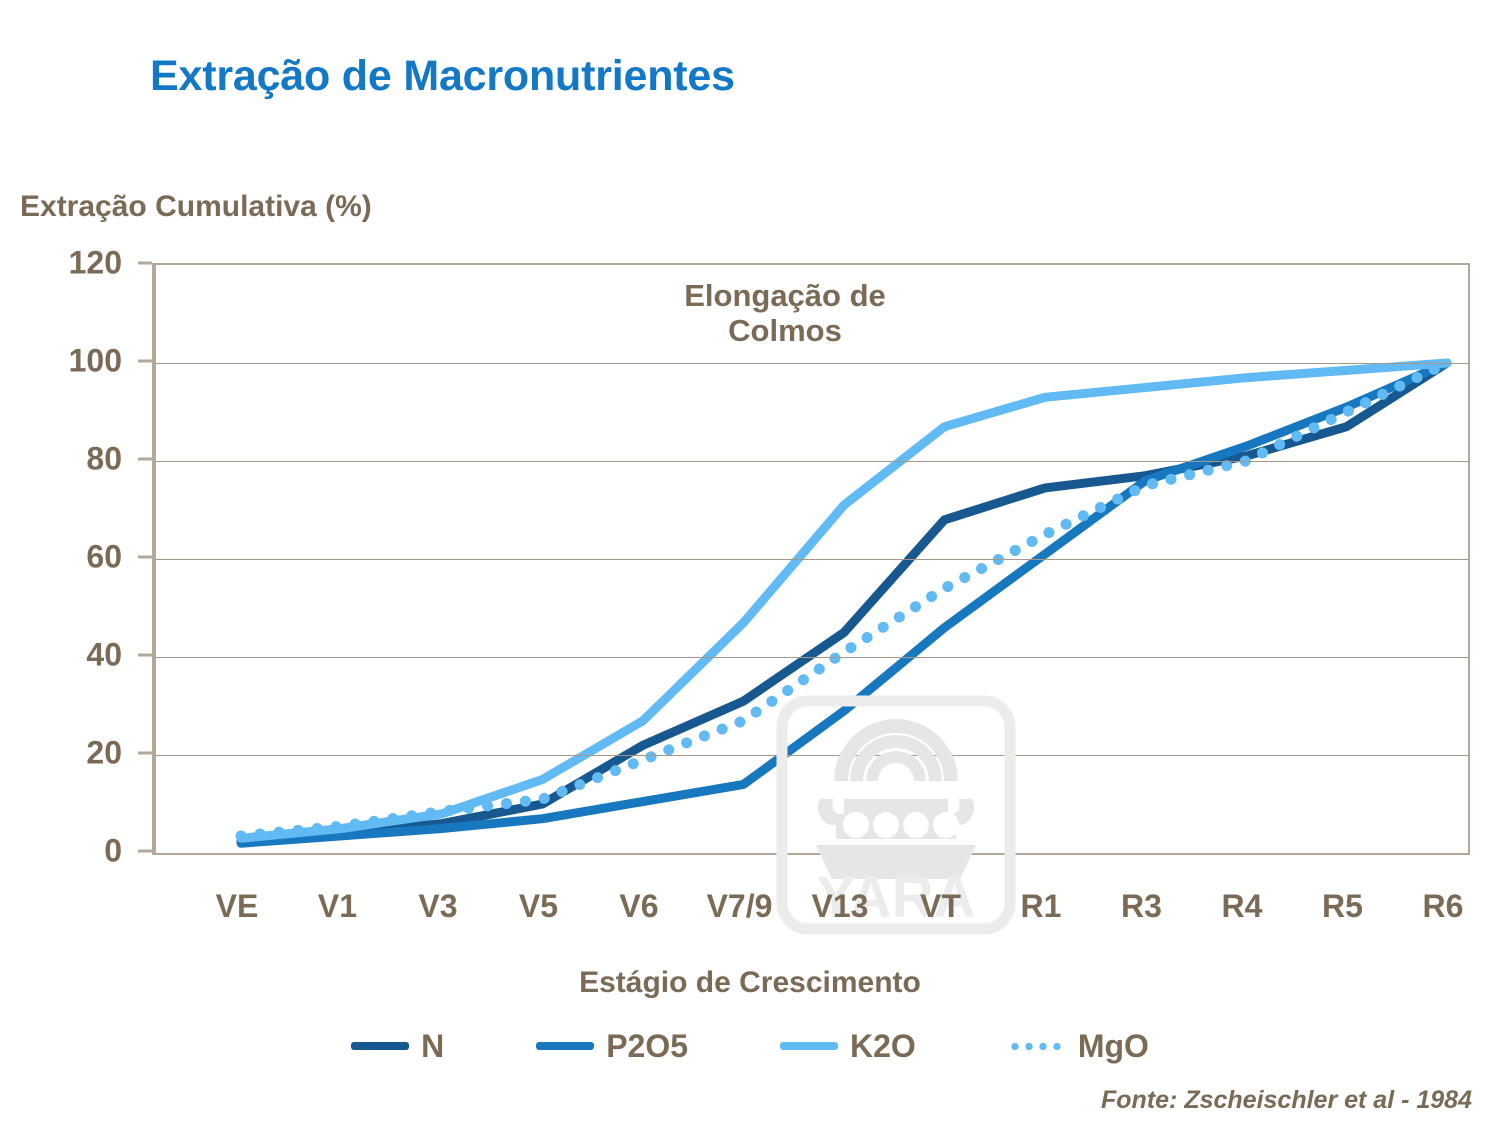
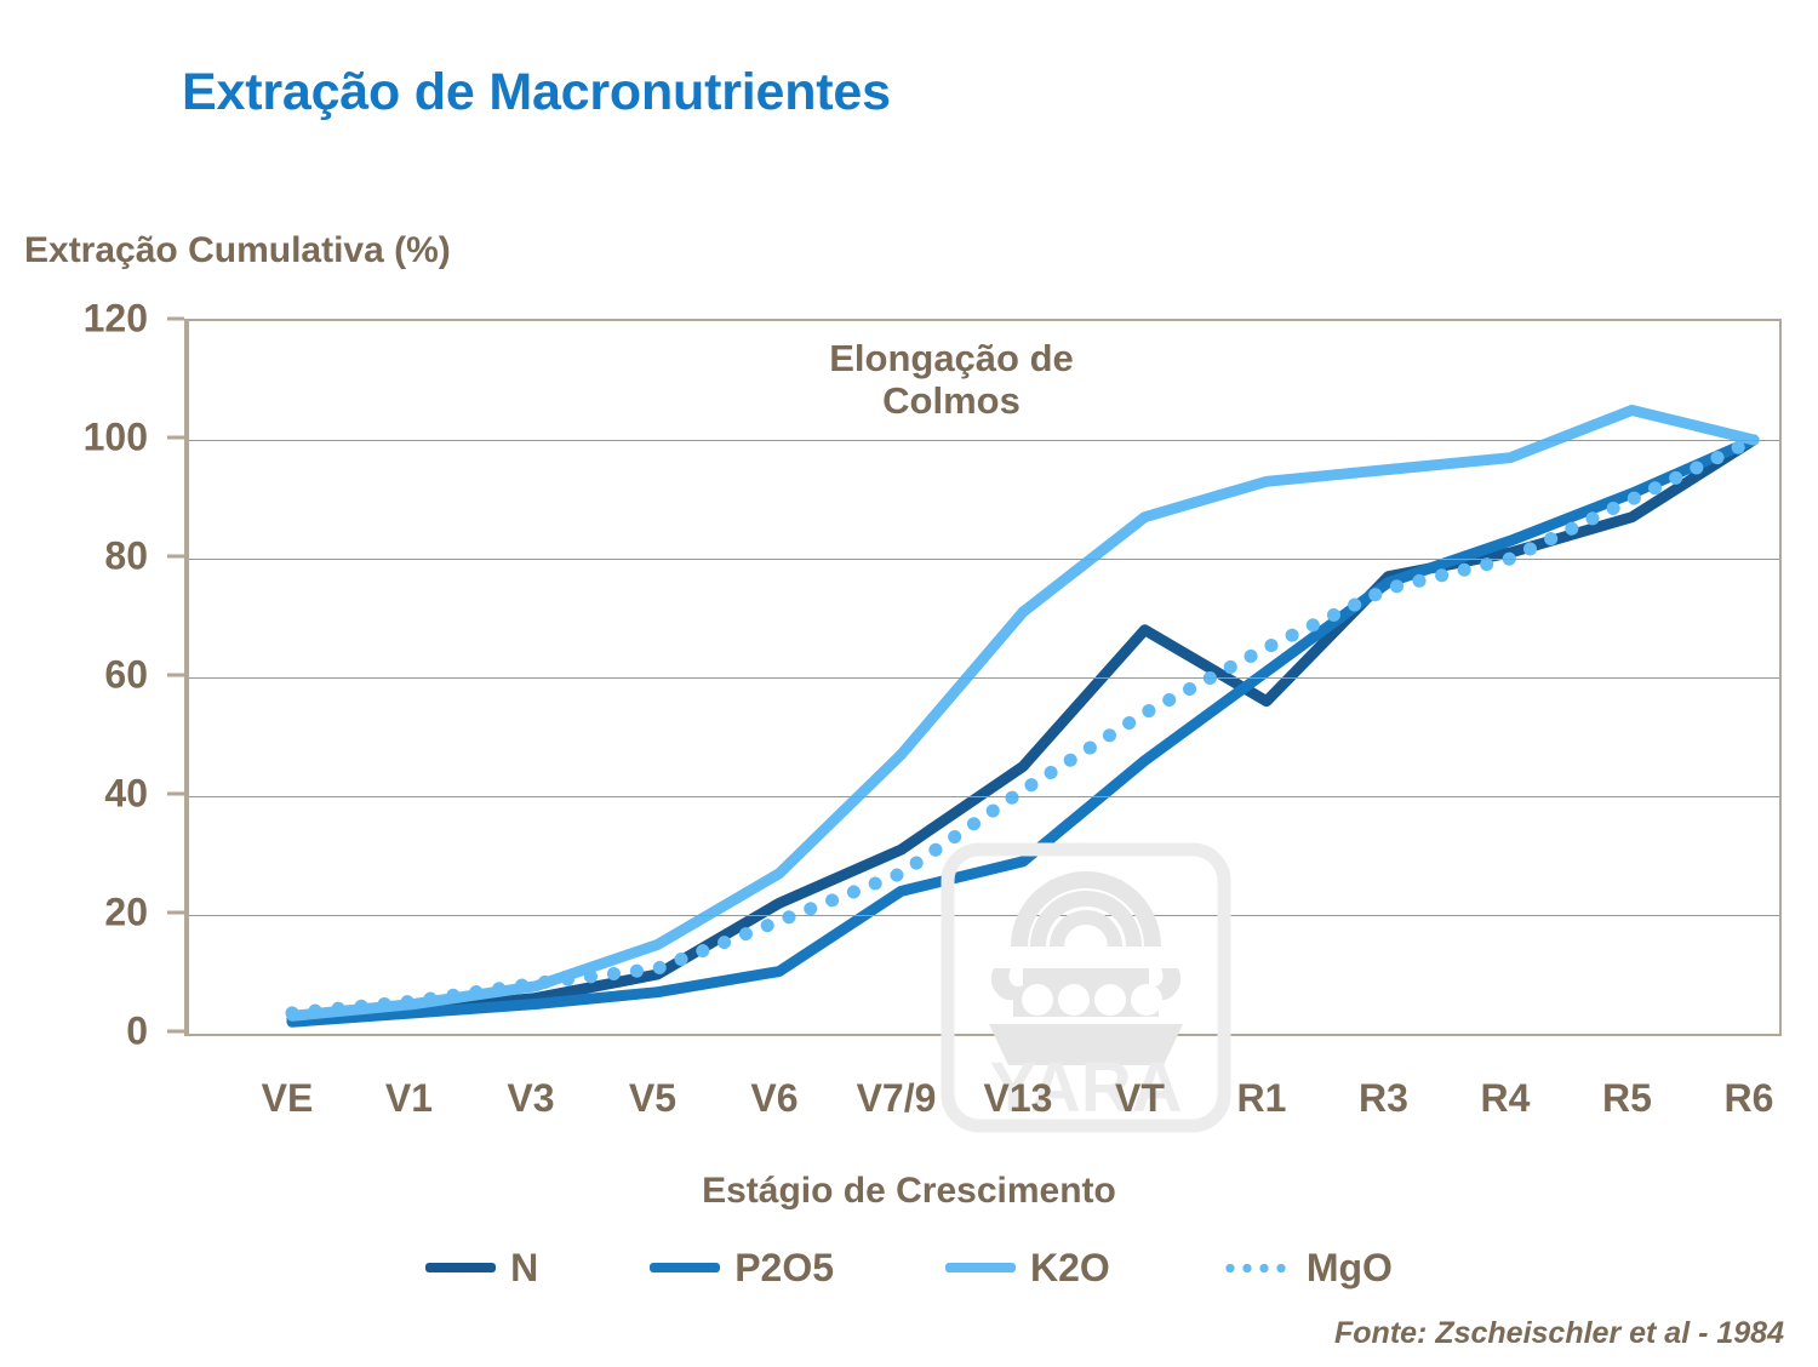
P2O5/V7/9: 14 -> 24
N/R1: 74 -> 56
K2O/R5: 98 -> 105
